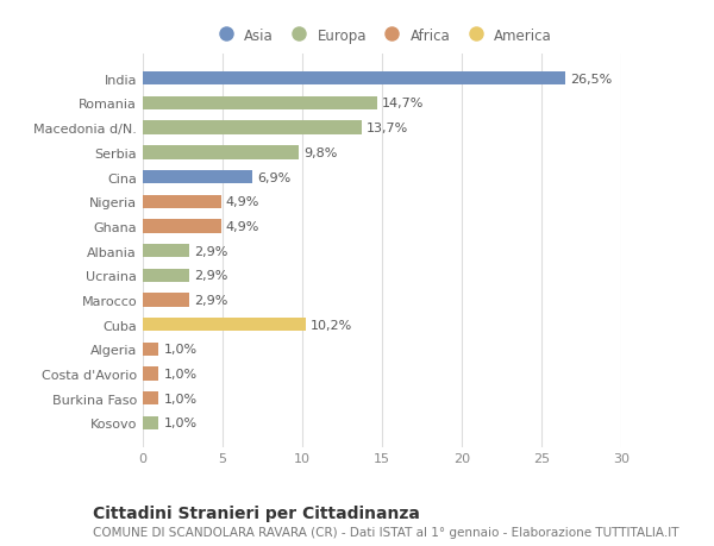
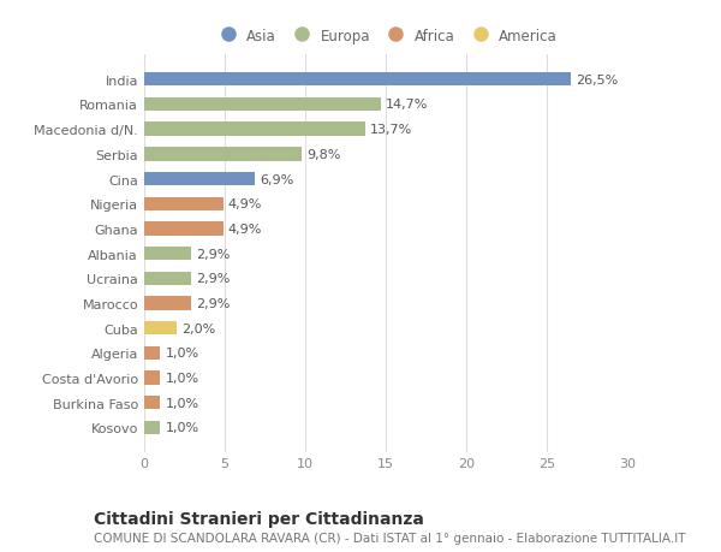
Cuba: 10,2% -> 2,0%
